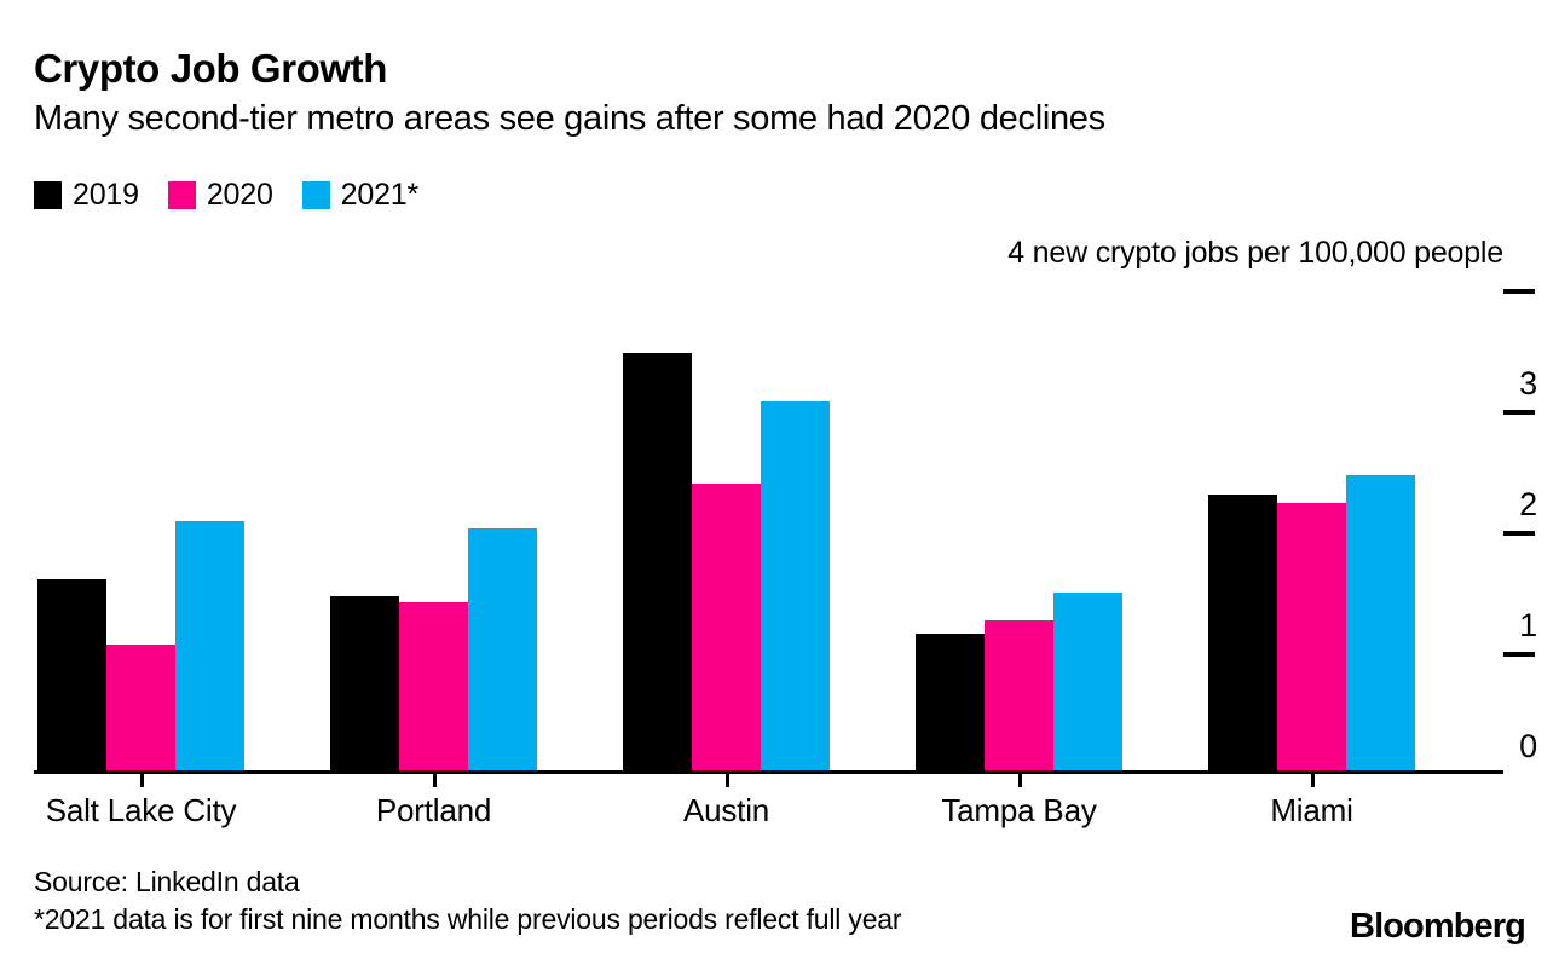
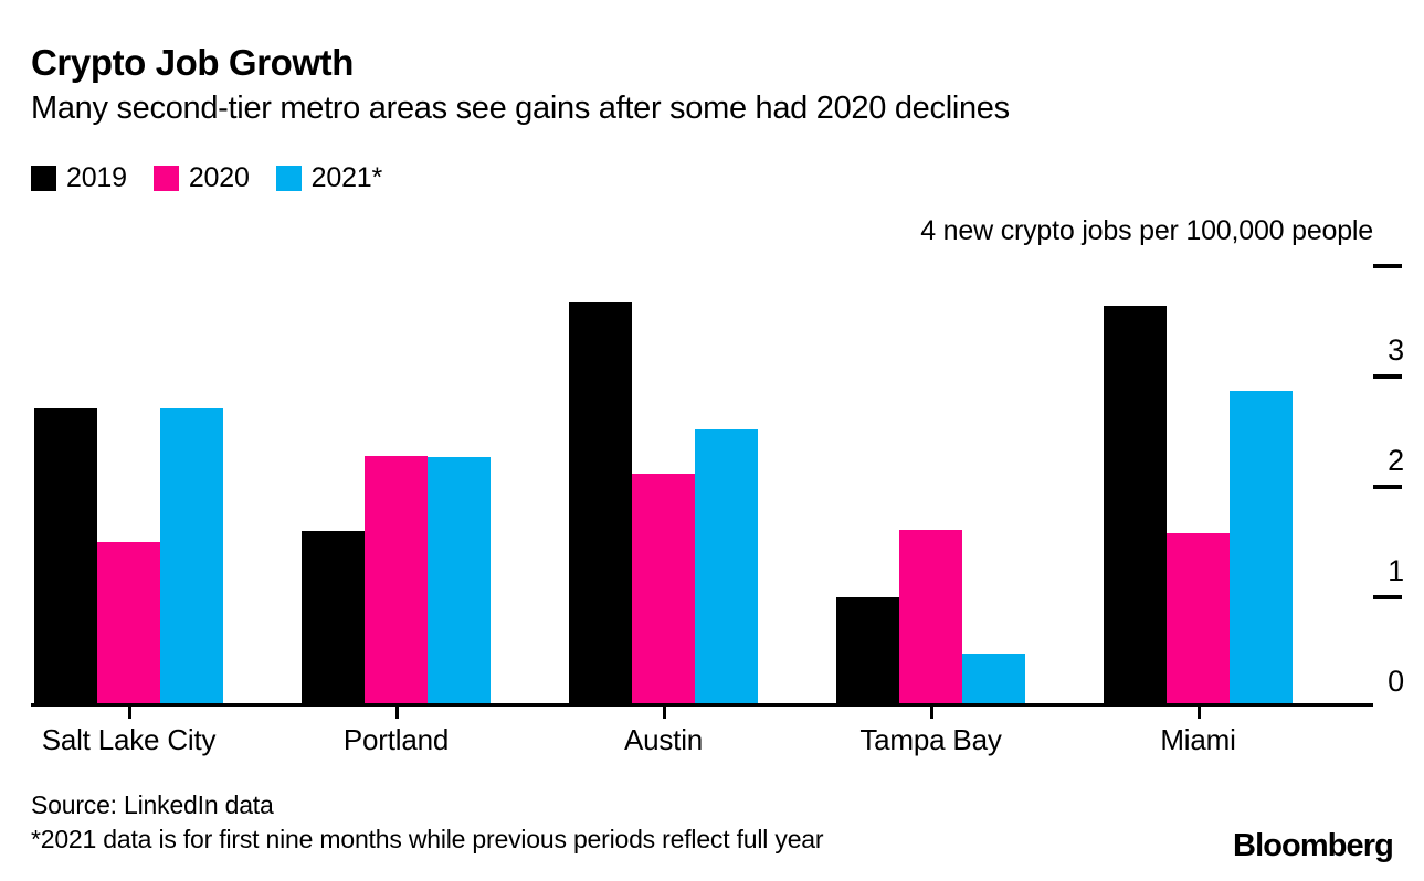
2019/Salt Lake City: 1.58 -> 2.67
2020/Salt Lake City: 1.04 -> 1.46
2021*/Salt Lake City: 2.06 -> 2.67
2019/Portland: 1.44 -> 1.56
2020/Portland: 1.39 -> 2.24
2021*/Portland: 2.00 -> 2.23
2019/Austin: 3.45 -> 3.63
2020/Austin: 2.37 -> 2.08
2021*/Austin: 3.05 -> 2.48
2019/Tampa Bay: 1.13 -> 0.96
2020/Tampa Bay: 1.24 -> 1.57
2021*/Tampa Bay: 1.47 -> 0.45
2019/Miami: 2.28 -> 3.60
2020/Miami: 2.21 -> 1.54
2021*/Miami: 2.44 -> 2.83
